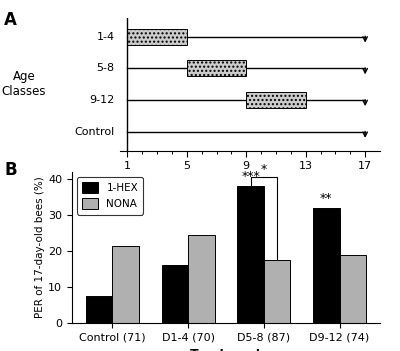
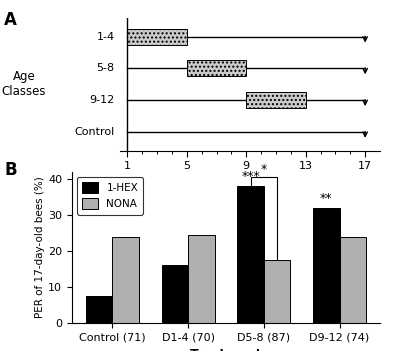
NONA/Control (71): 21.5 -> 24.0
NONA/D9-12 (74): 19.0 -> 24.0
